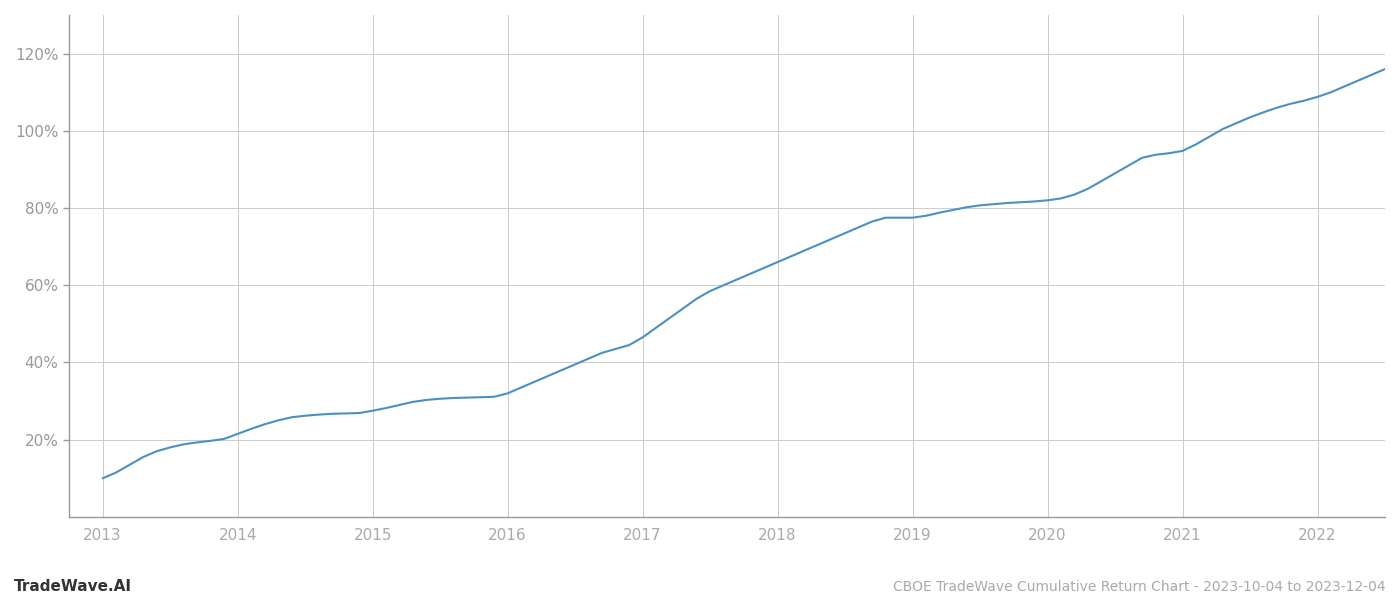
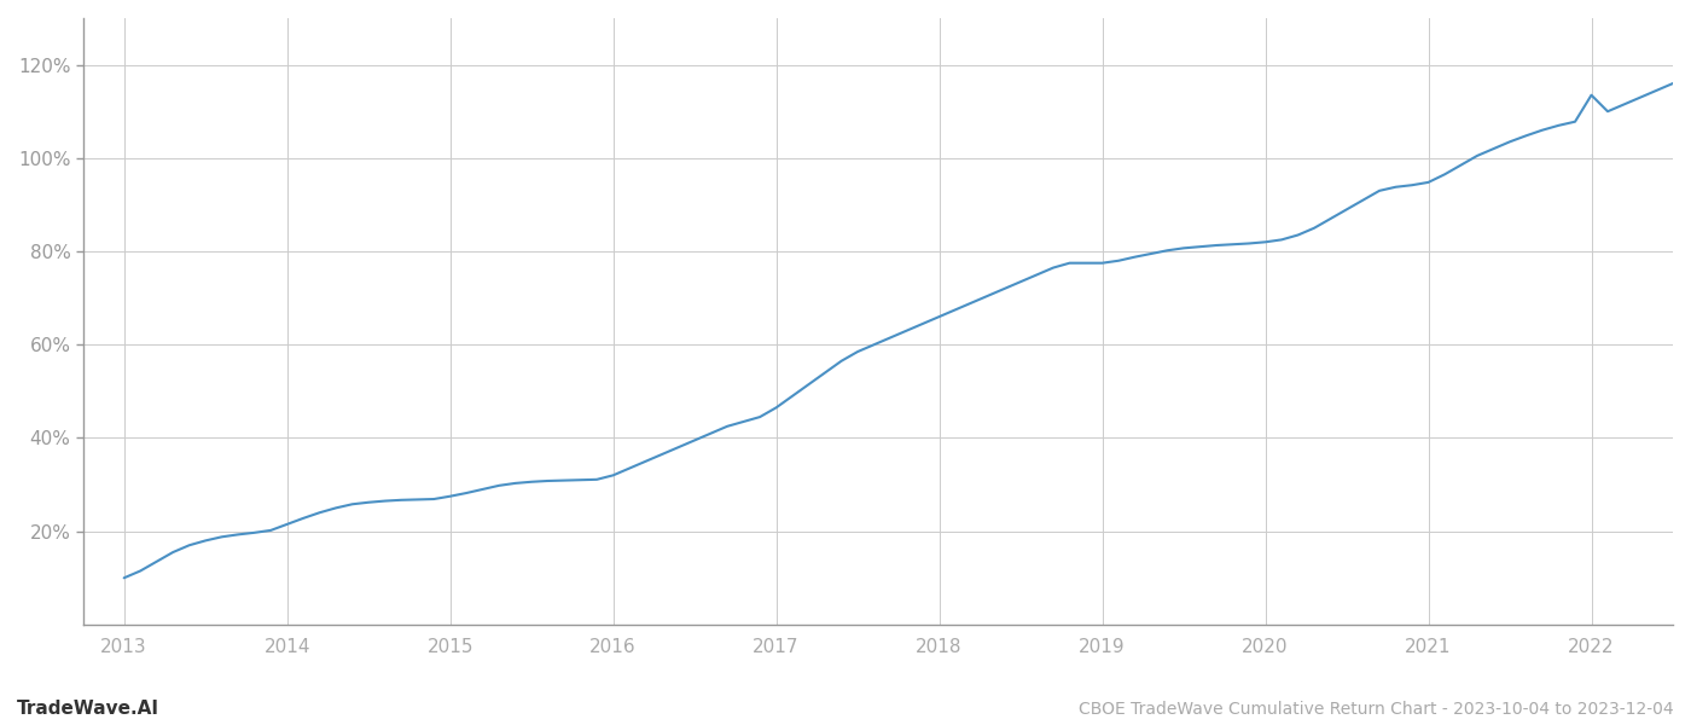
2022: 108.8% -> 113.5%
